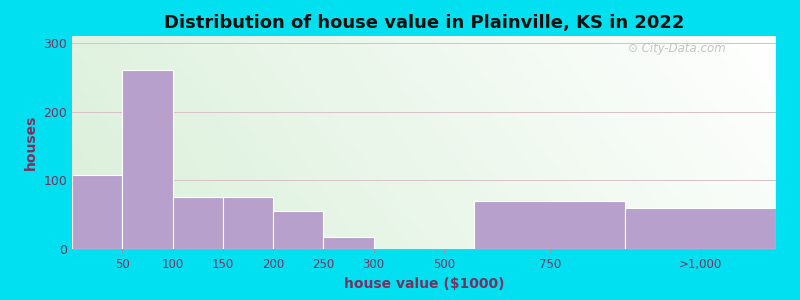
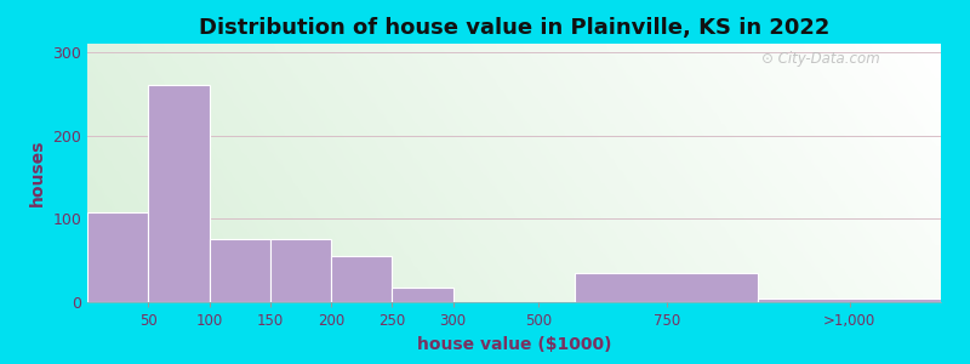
750: 70 -> 35
>1,000: 60 -> 5
